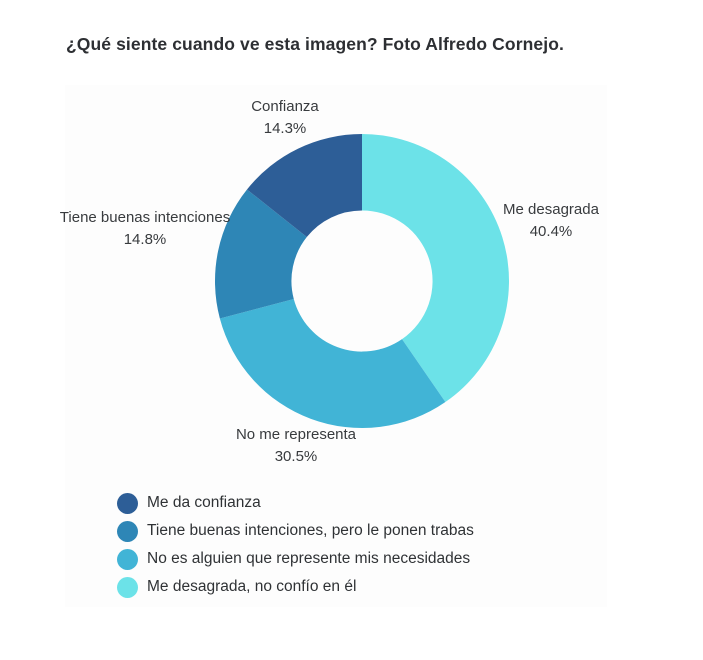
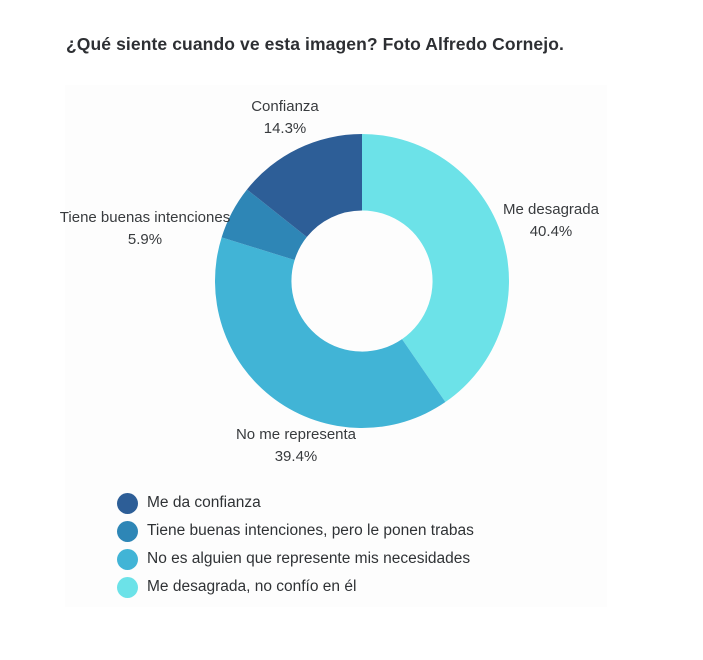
No me representa: 30.5% -> 39.4%
Tiene buenas intenciones: 14.8% -> 5.9%
